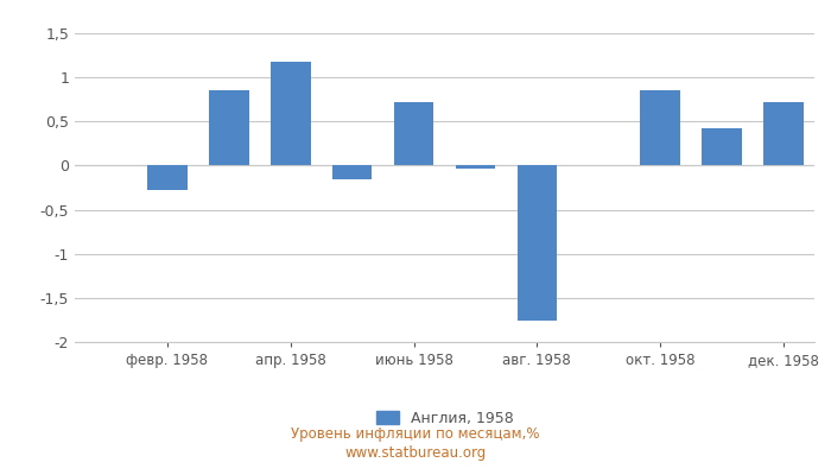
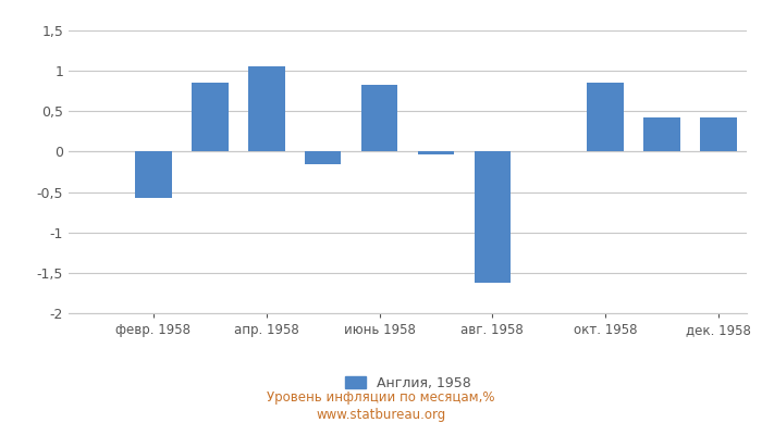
февр. 1958: -0,28 -> -0,57
апр. 1958: 1,18 -> 1,05
июнь 1958: 0,72 -> 0,83
авг. 1958: -1,76 -> -1,62
дек. 1958: 0,72 -> 0,42
